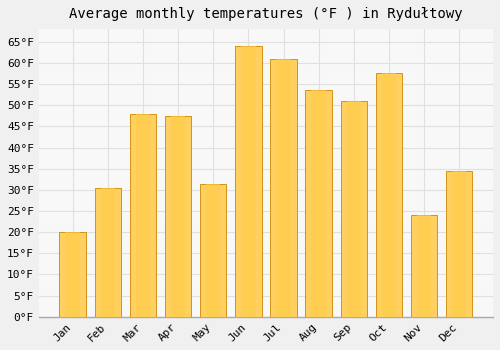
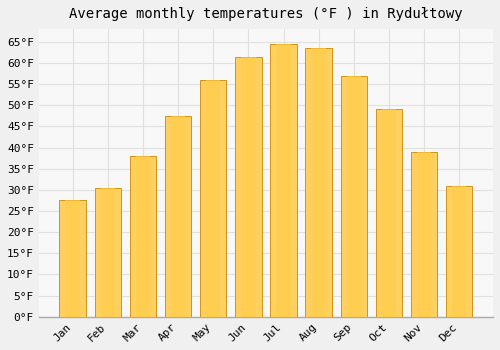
Jan: 20.0°F -> 27.5°F
Mar: 48.0°F -> 38.0°F
May: 31.5°F -> 56.0°F
Jun: 64.0°F -> 61.5°F
Jul: 61.0°F -> 64.5°F
Aug: 53.5°F -> 63.5°F
Sep: 51.0°F -> 57.0°F
Oct: 57.5°F -> 49.0°F
Nov: 24.0°F -> 39.0°F
Dec: 34.5°F -> 31.0°F
